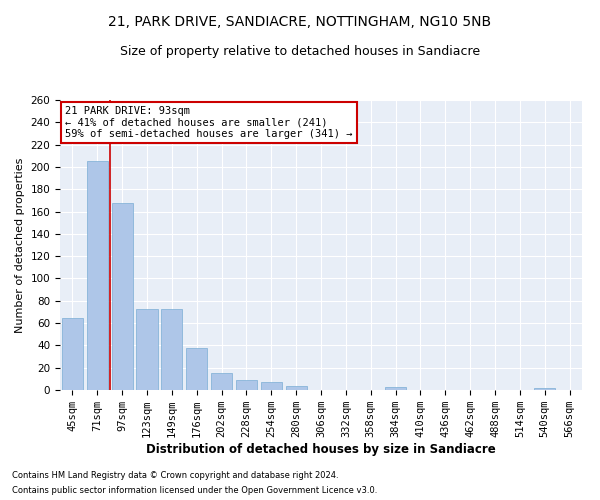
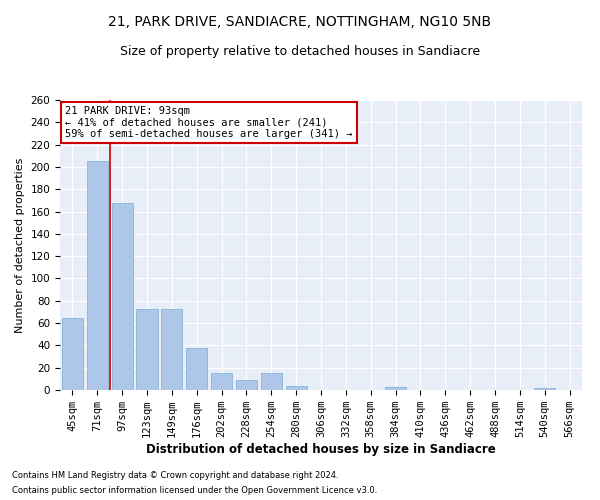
254sqm: 7 -> 15
